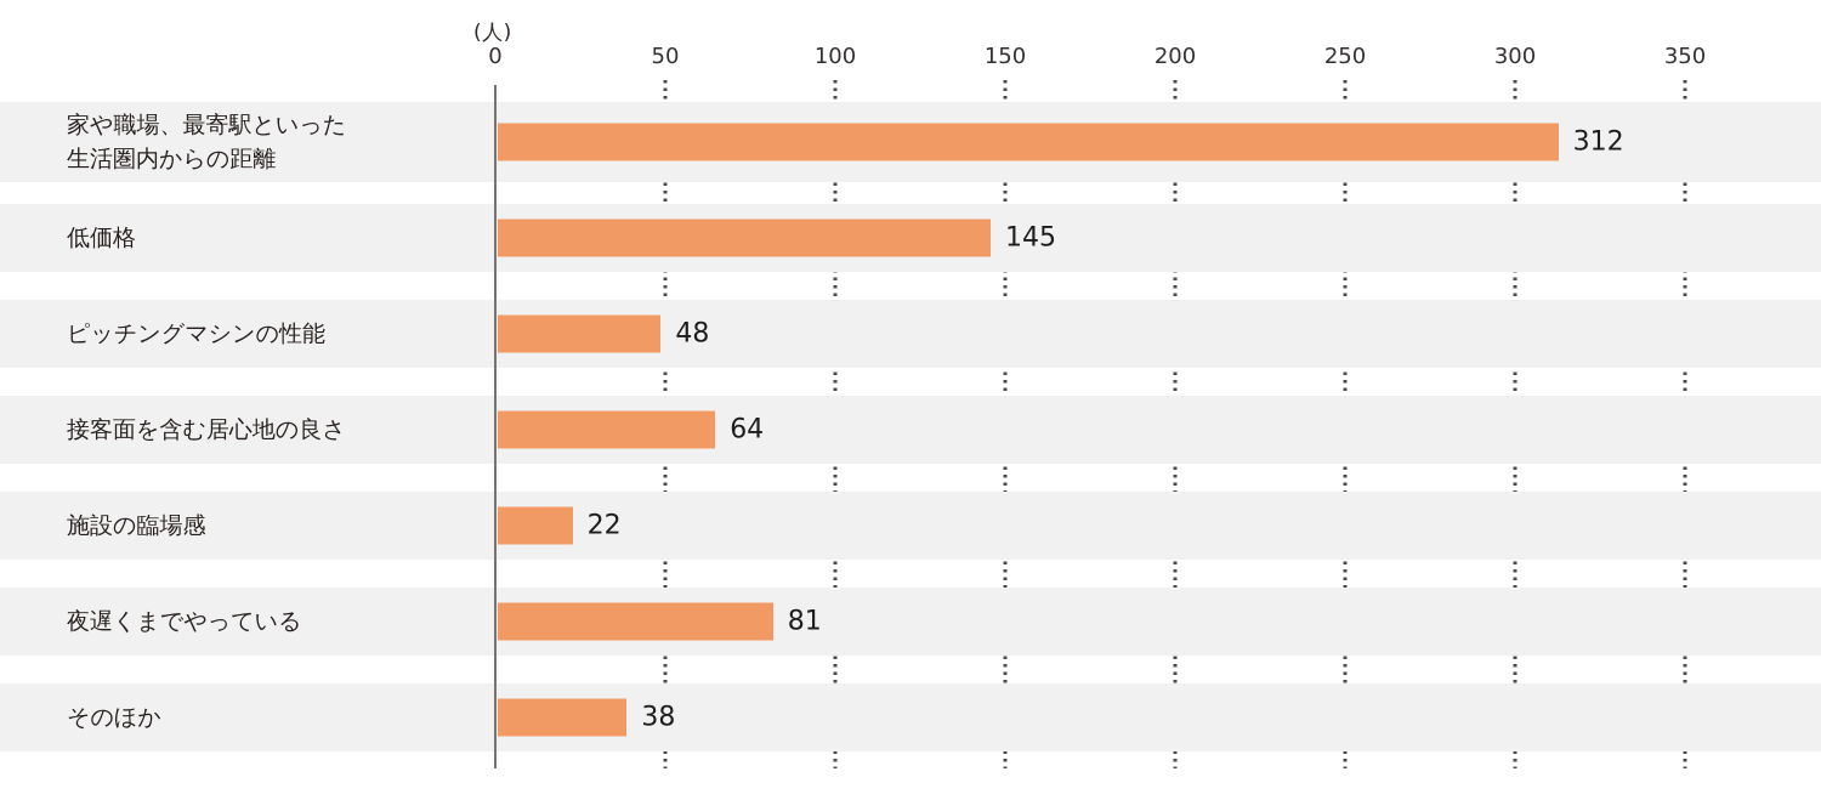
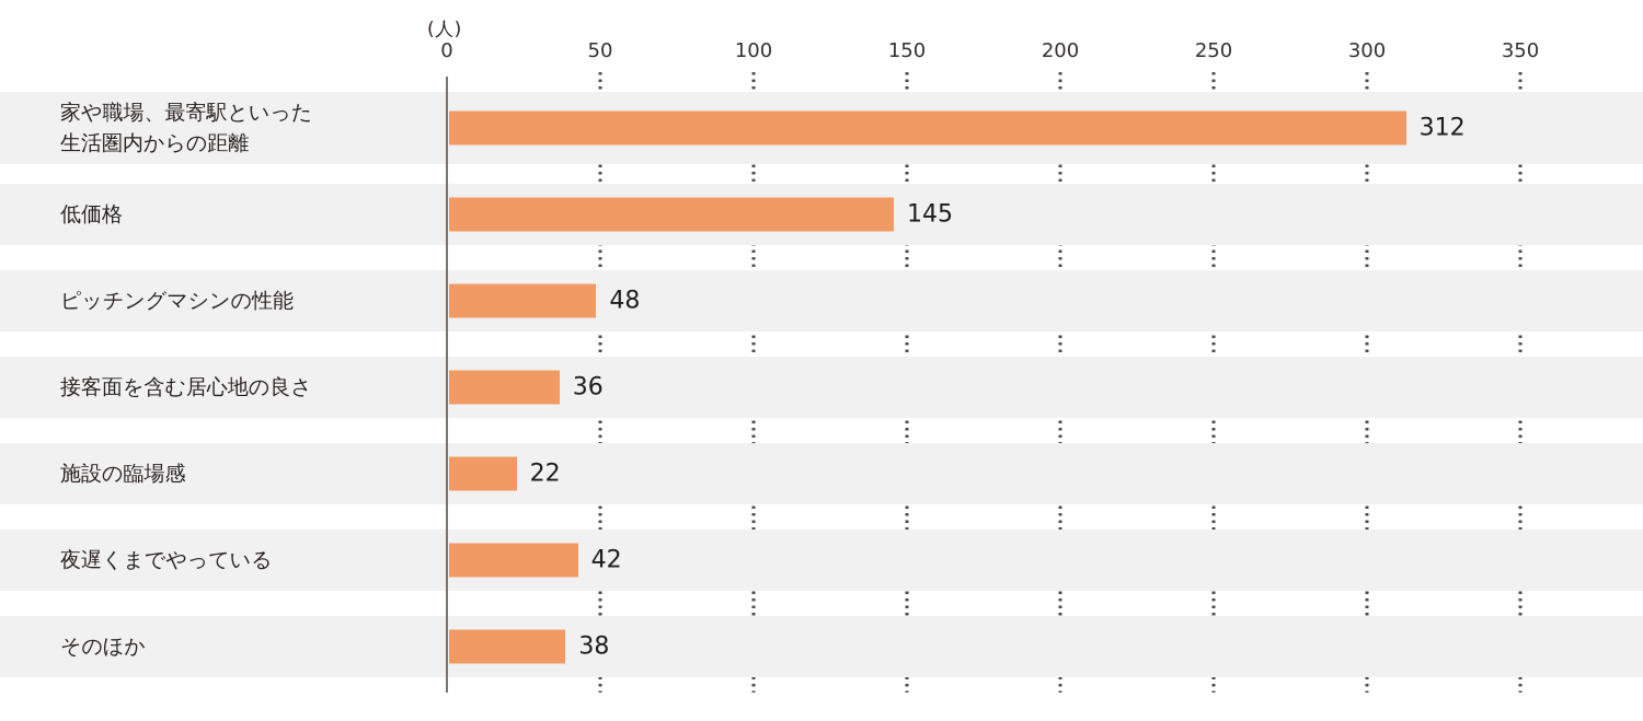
接客面を含む居心地の良さ: 64 -> 36
夜遅くまでやっている: 81 -> 42
